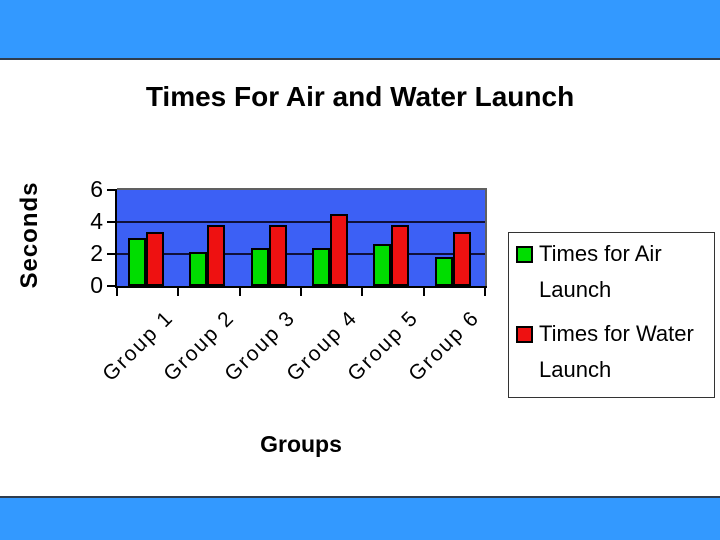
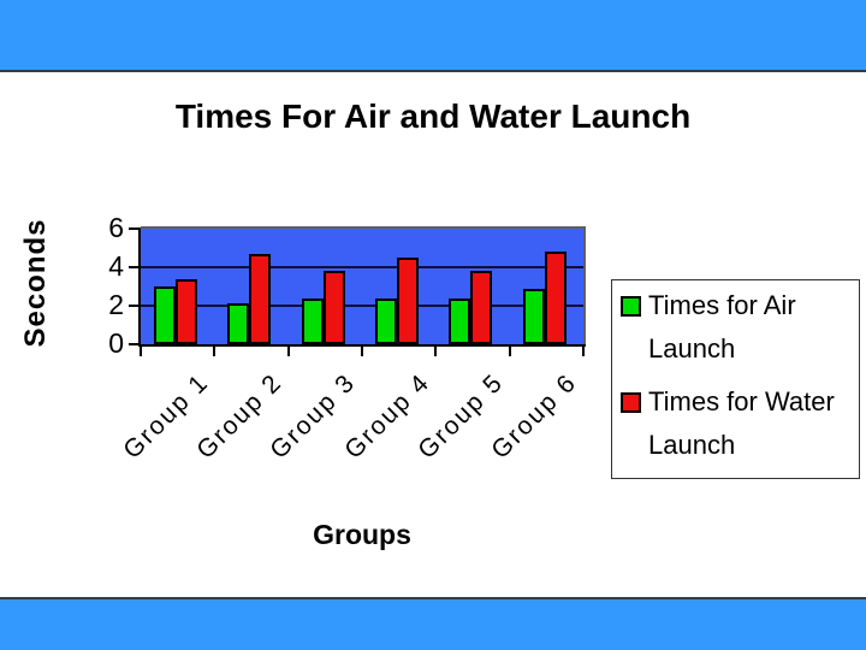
Times for Water Launch/Group 2: 3.8 -> 4.7
Times for Air Launch/Group 5: 2.6 -> 2.4
Times for Air Launch/Group 6: 1.8 -> 2.9
Times for Water Launch/Group 6: 3.4 -> 4.8
